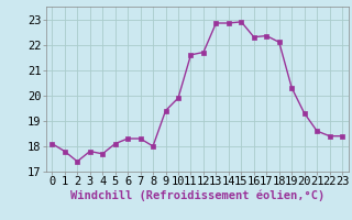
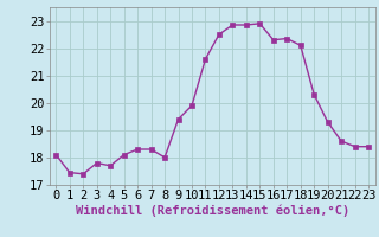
1: 17.80 -> 17.45
12: 21.70 -> 22.50
